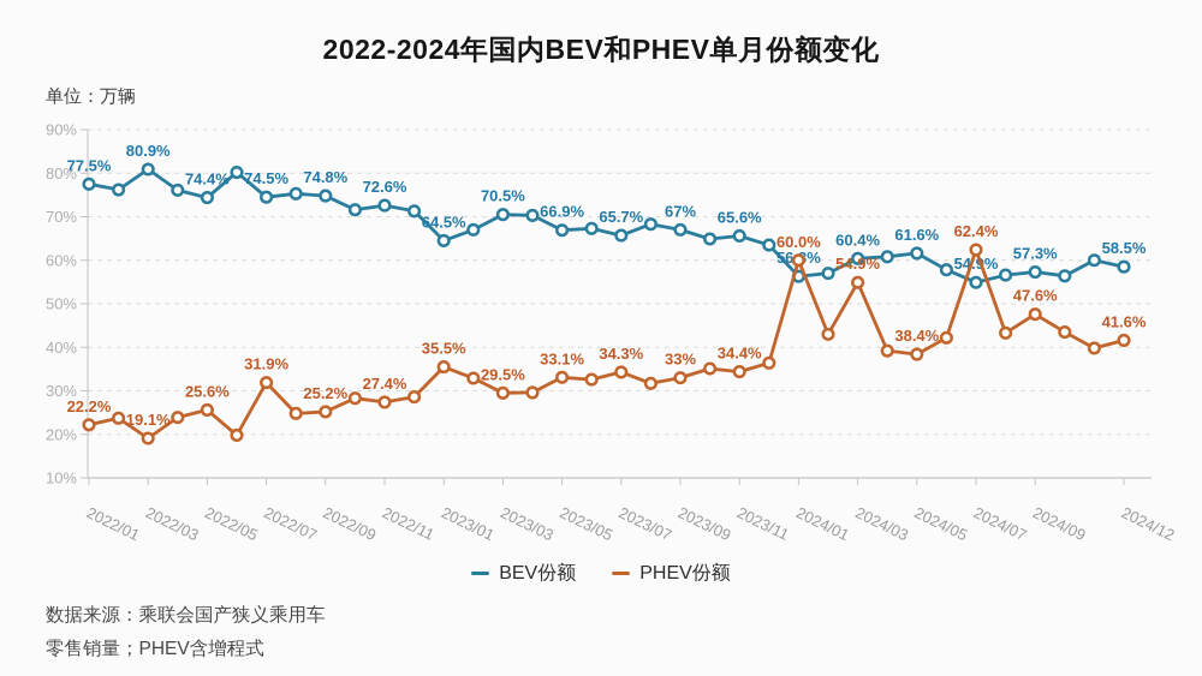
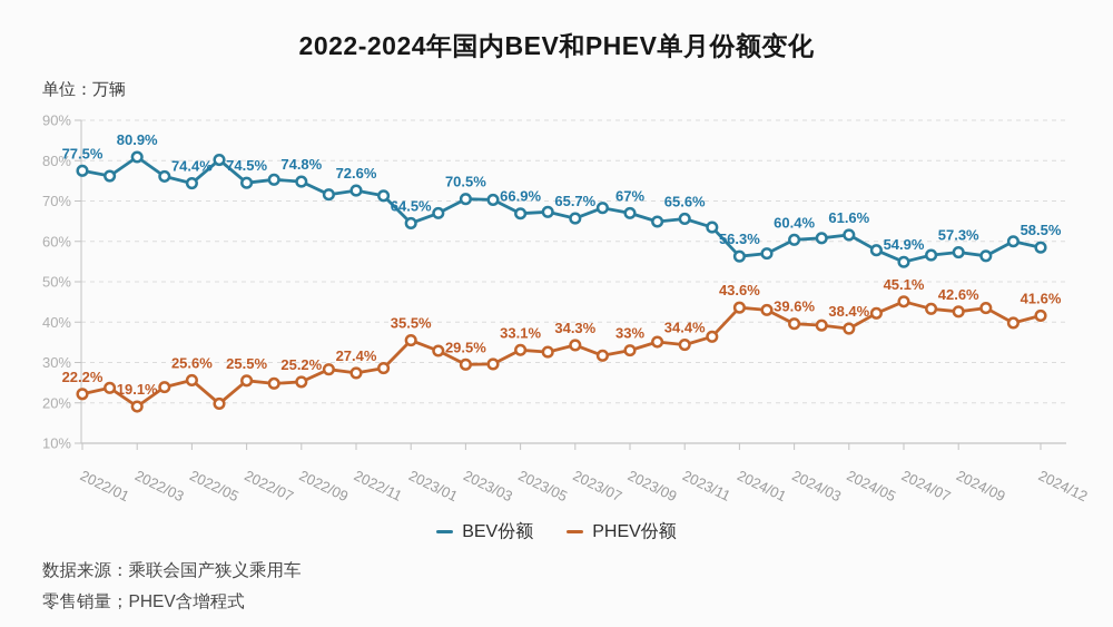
PHEV份额/2022/07: 31.9% -> 25.5%
PHEV份额/2024/01: 60.0% -> 43.6%
PHEV份额/2024/03: 54.9% -> 39.6%
PHEV份额/2024/07: 62.4% -> 45.1%
PHEV份额/2024/09: 47.6% -> 42.6%
